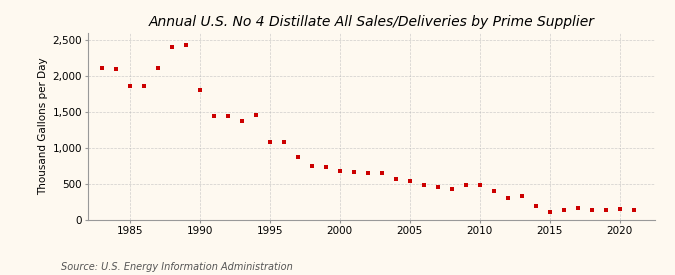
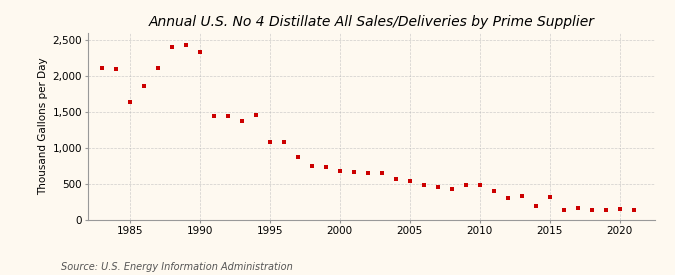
1985: 1,870 -> 1,640
1990: 1,810 -> 2,340
2015: 110 -> 320
